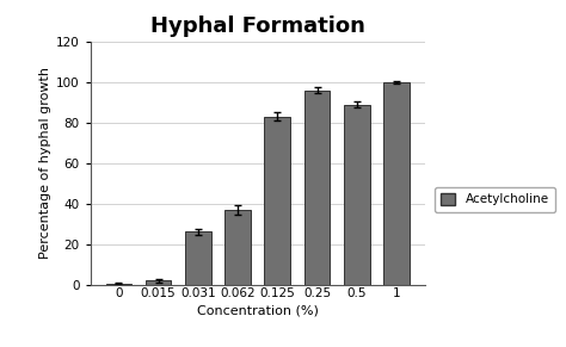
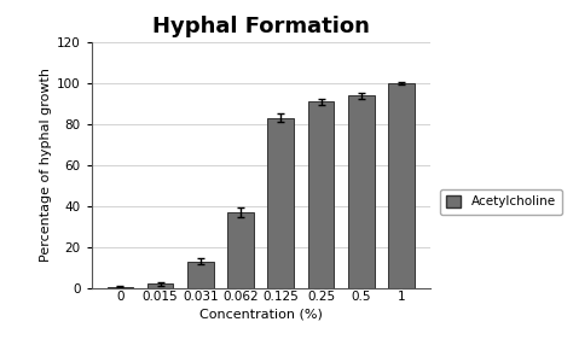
0.031: 26 -> 13
0.25: 96 -> 91
0.5: 89 -> 94
